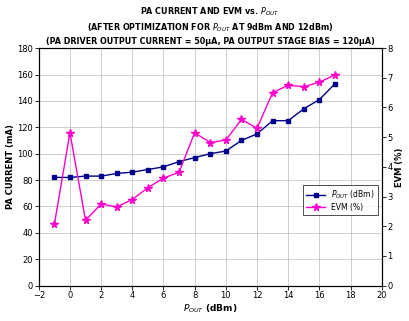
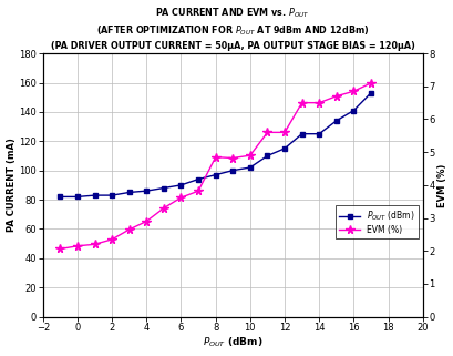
EVM (%)/0: 5.15 -> 2.15
EVM (%)/2: 2.75 -> 2.35
EVM (%)/8: 5.15 -> 4.85
EVM (%)/12: 5.30 -> 5.60
EVM (%)/14: 6.75 -> 6.50
